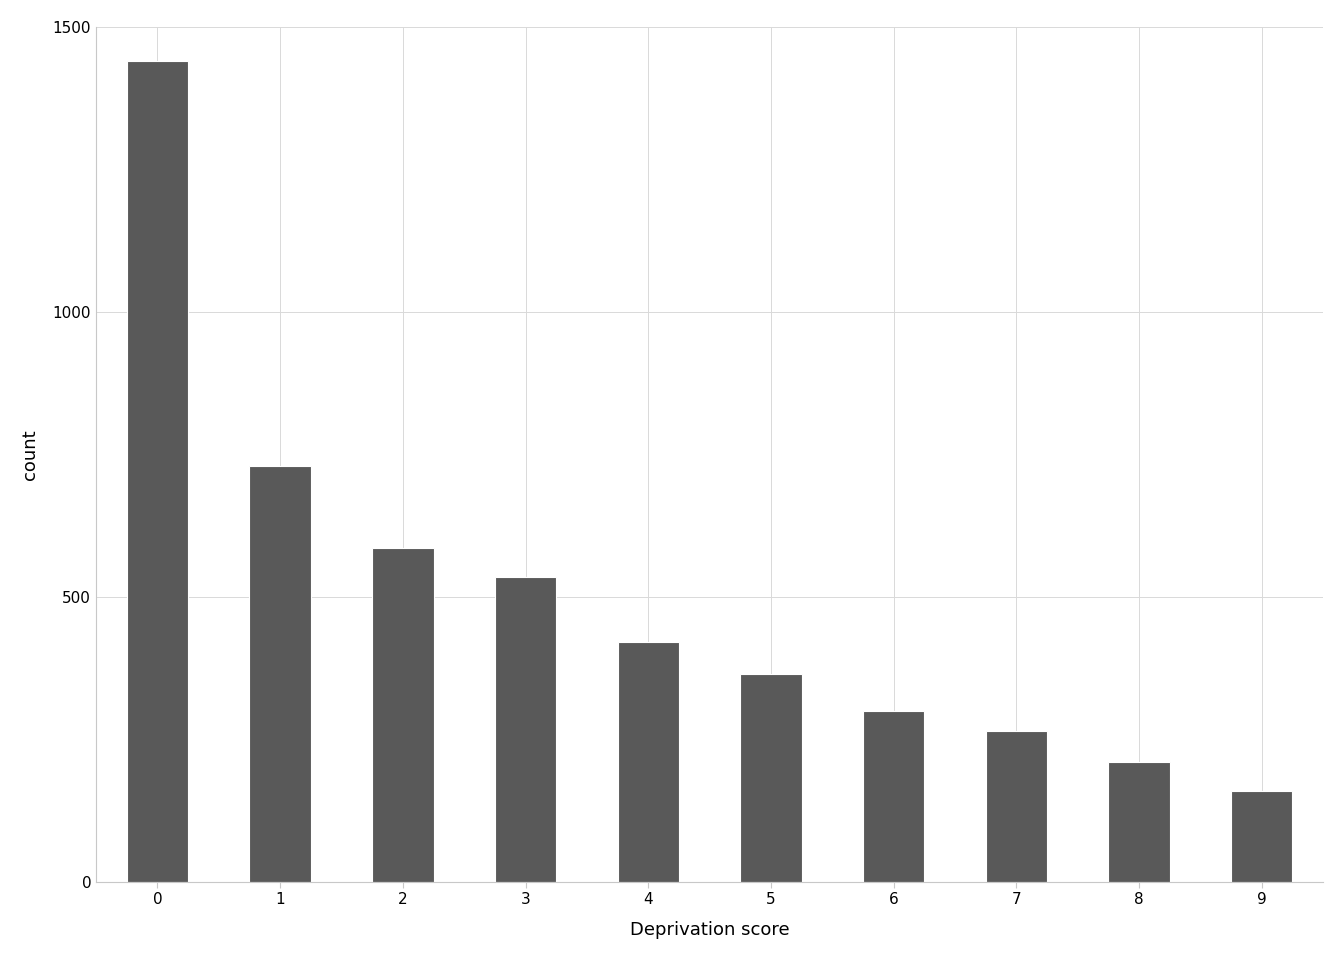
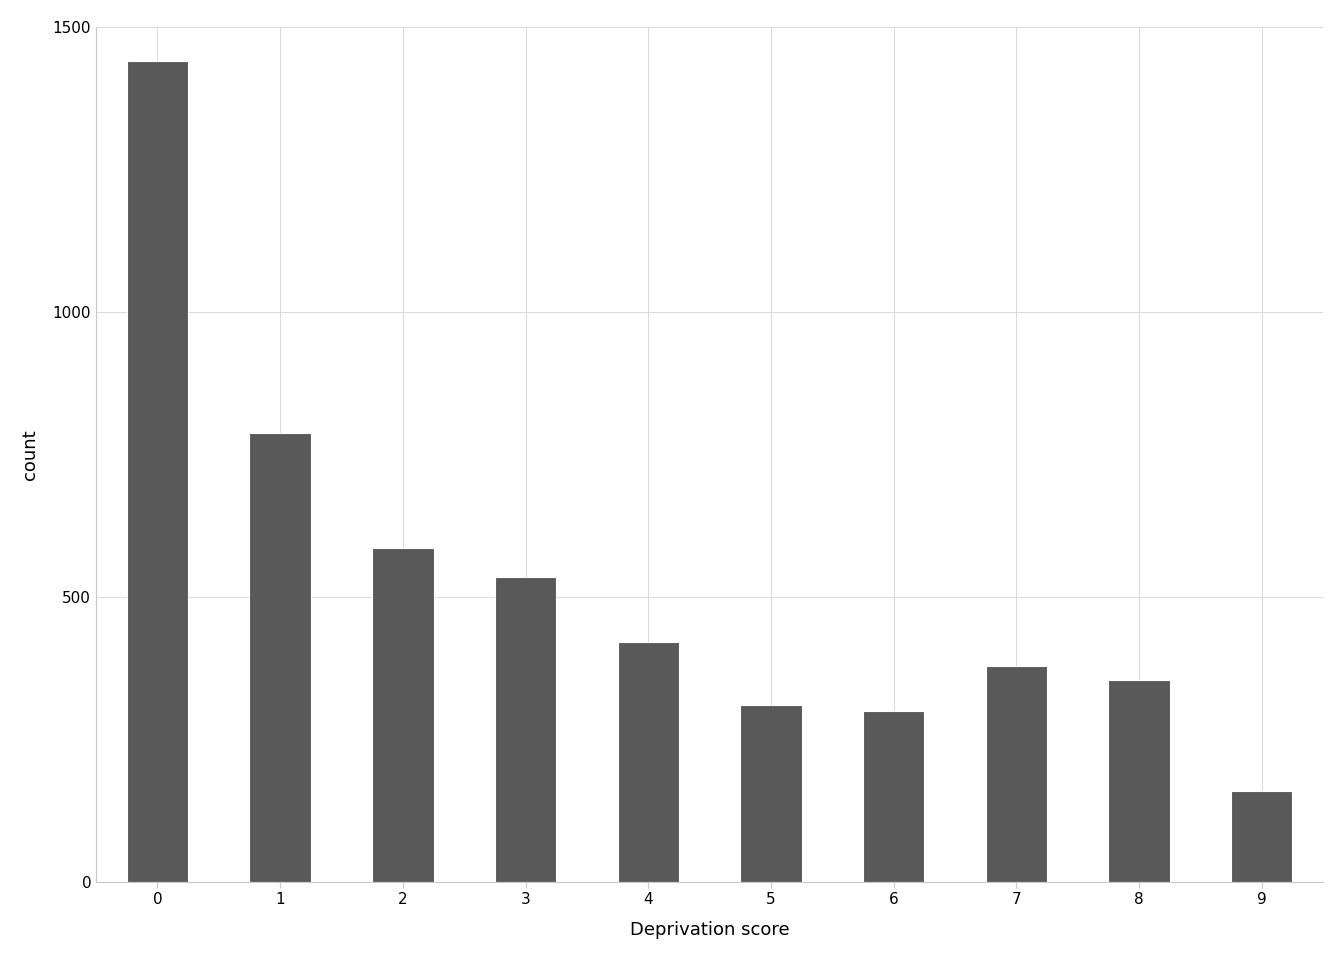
1: 730 -> 788
5: 365 -> 310
7: 265 -> 378
8: 210 -> 354
